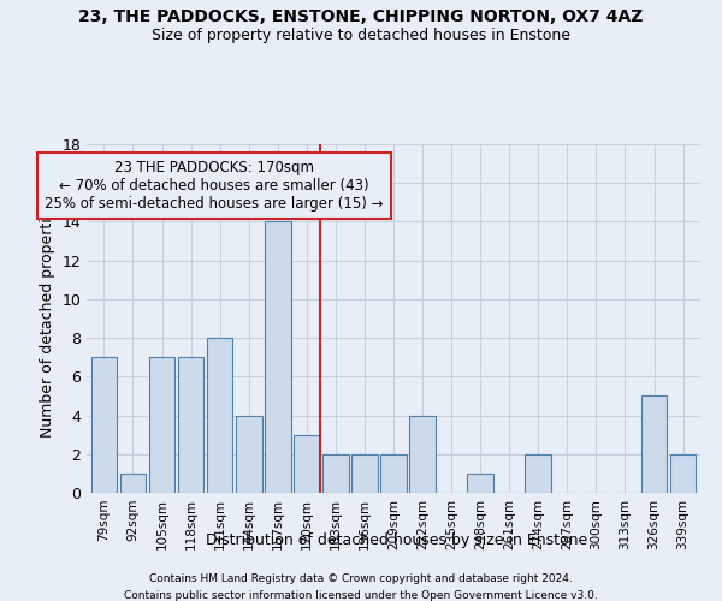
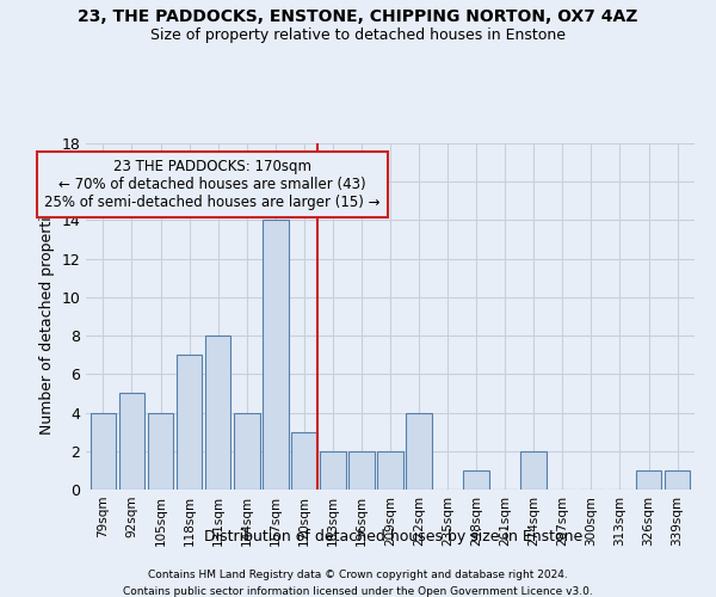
79sqm: 7 -> 4
92sqm: 1 -> 5
105sqm: 7 -> 4
326sqm: 5 -> 1
339sqm: 2 -> 1
